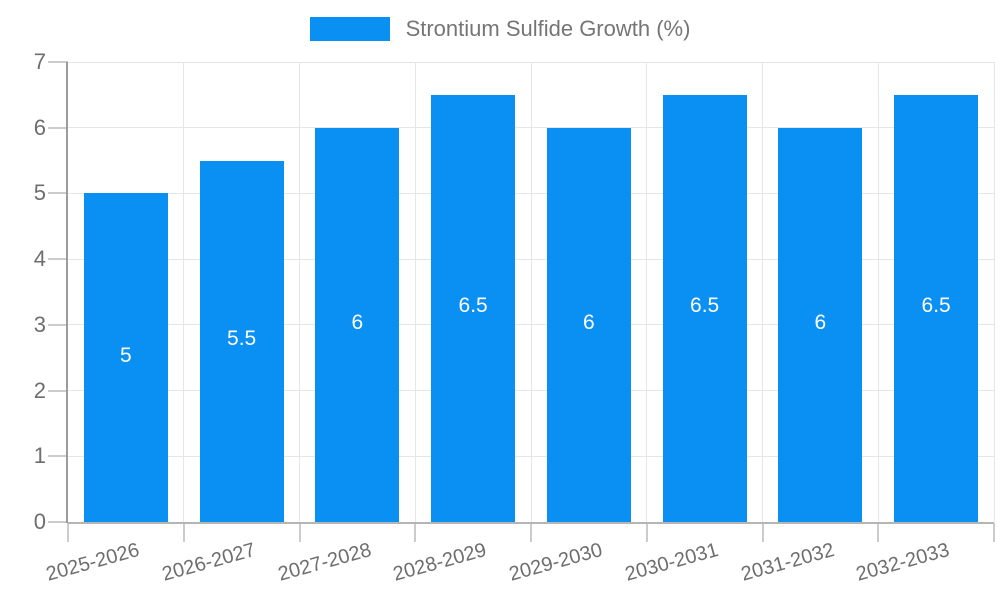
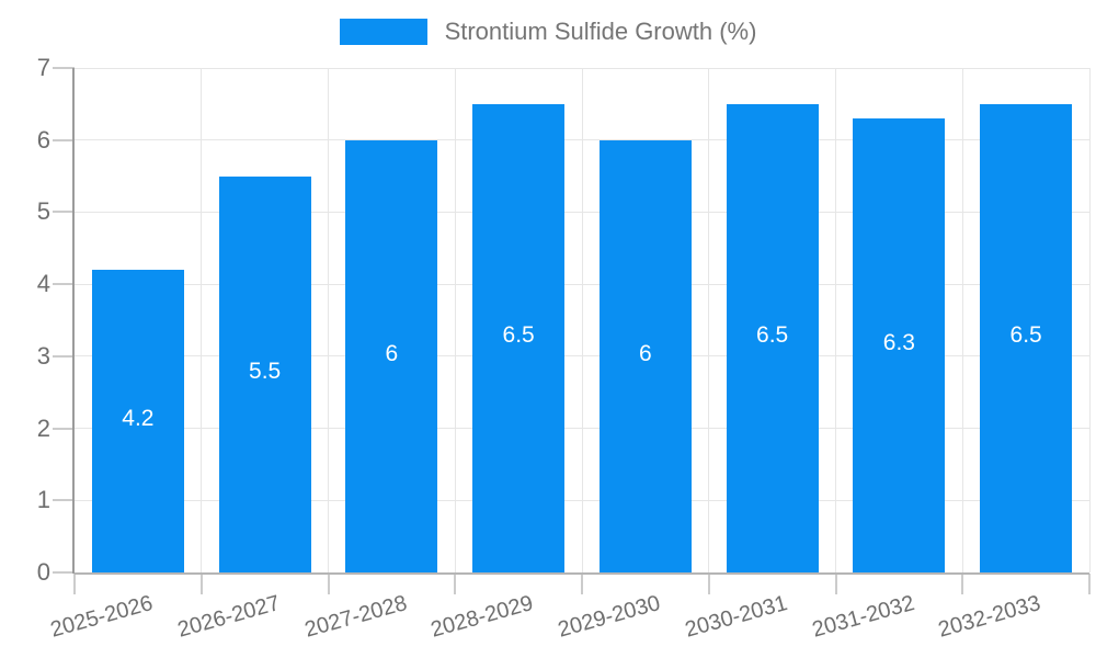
2025-2026: 5 -> 4.2
2031-2032: 6 -> 6.3
